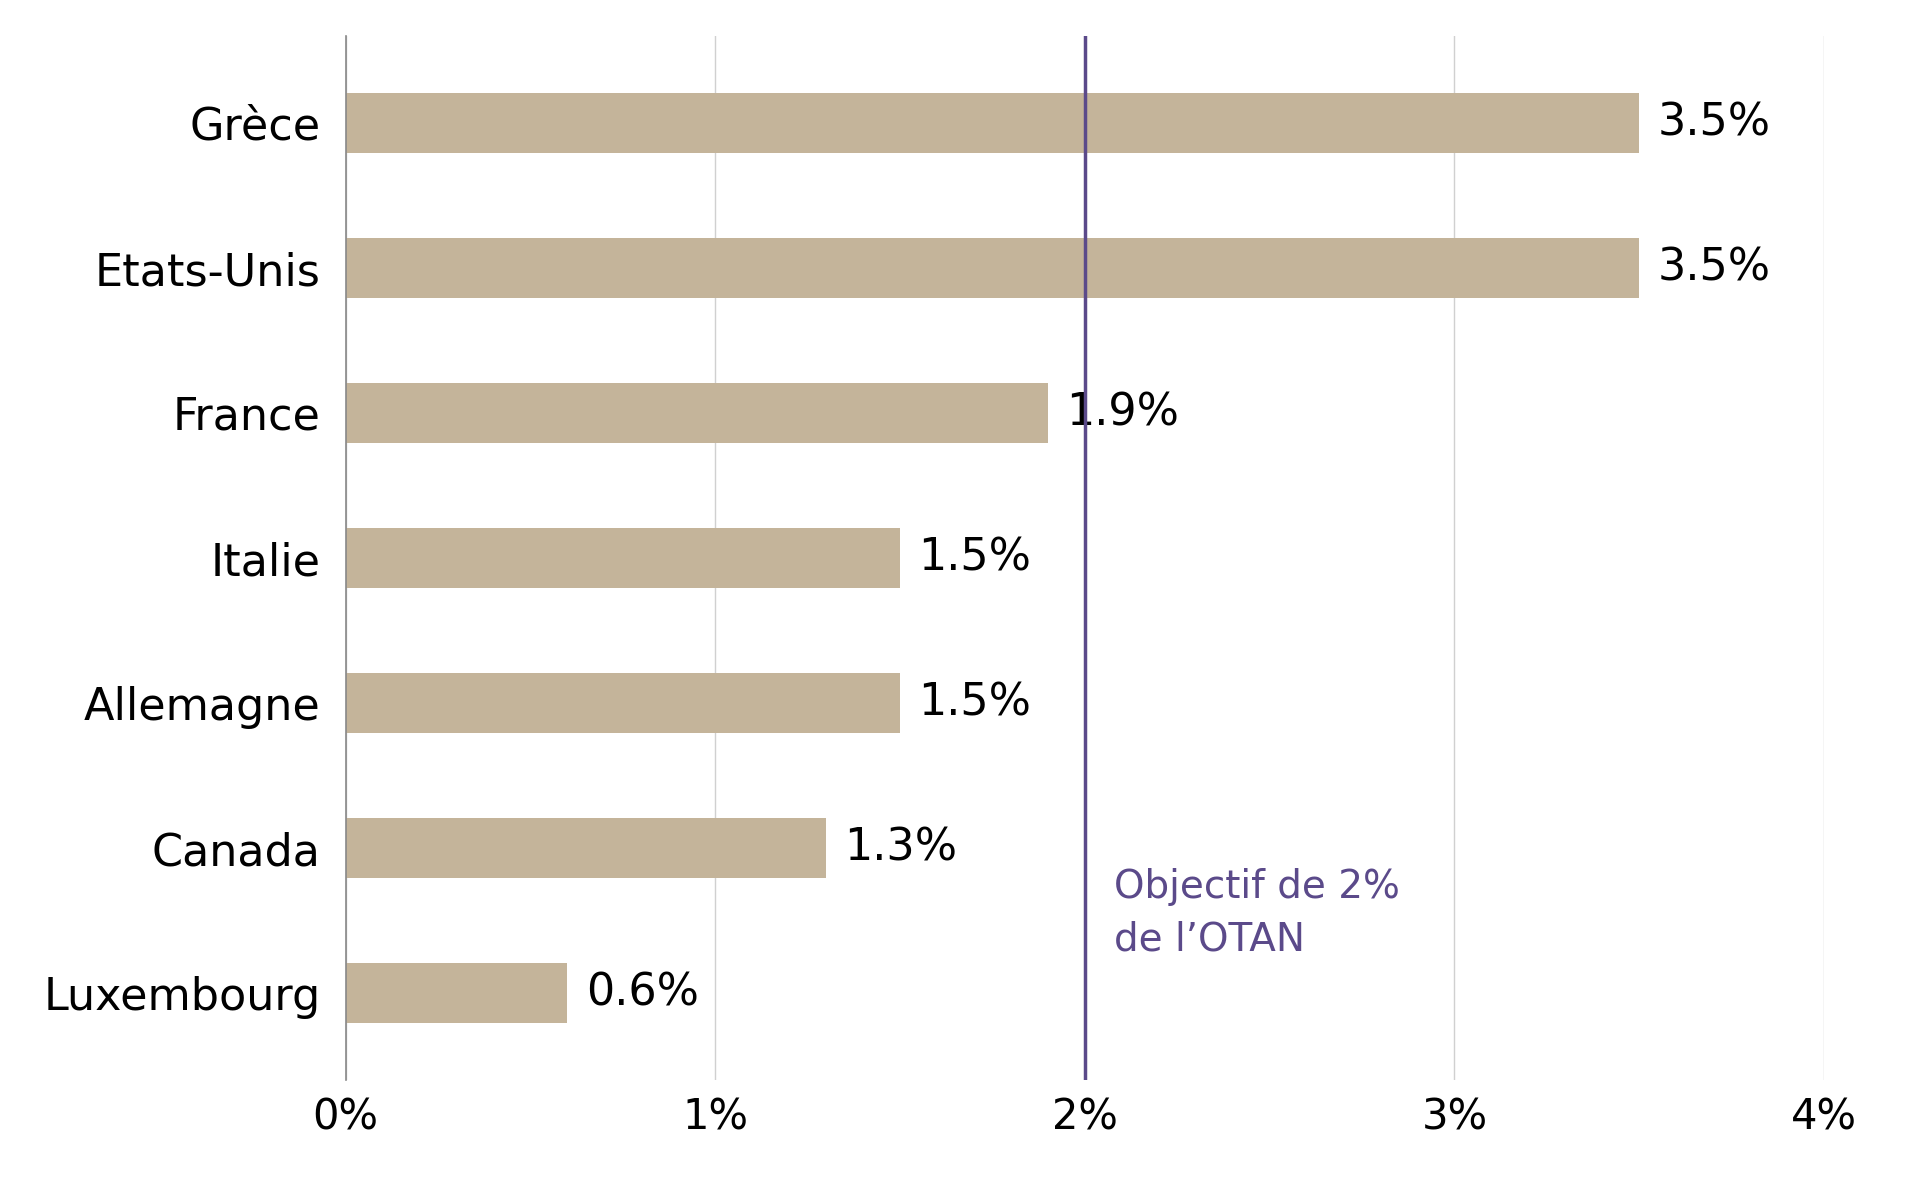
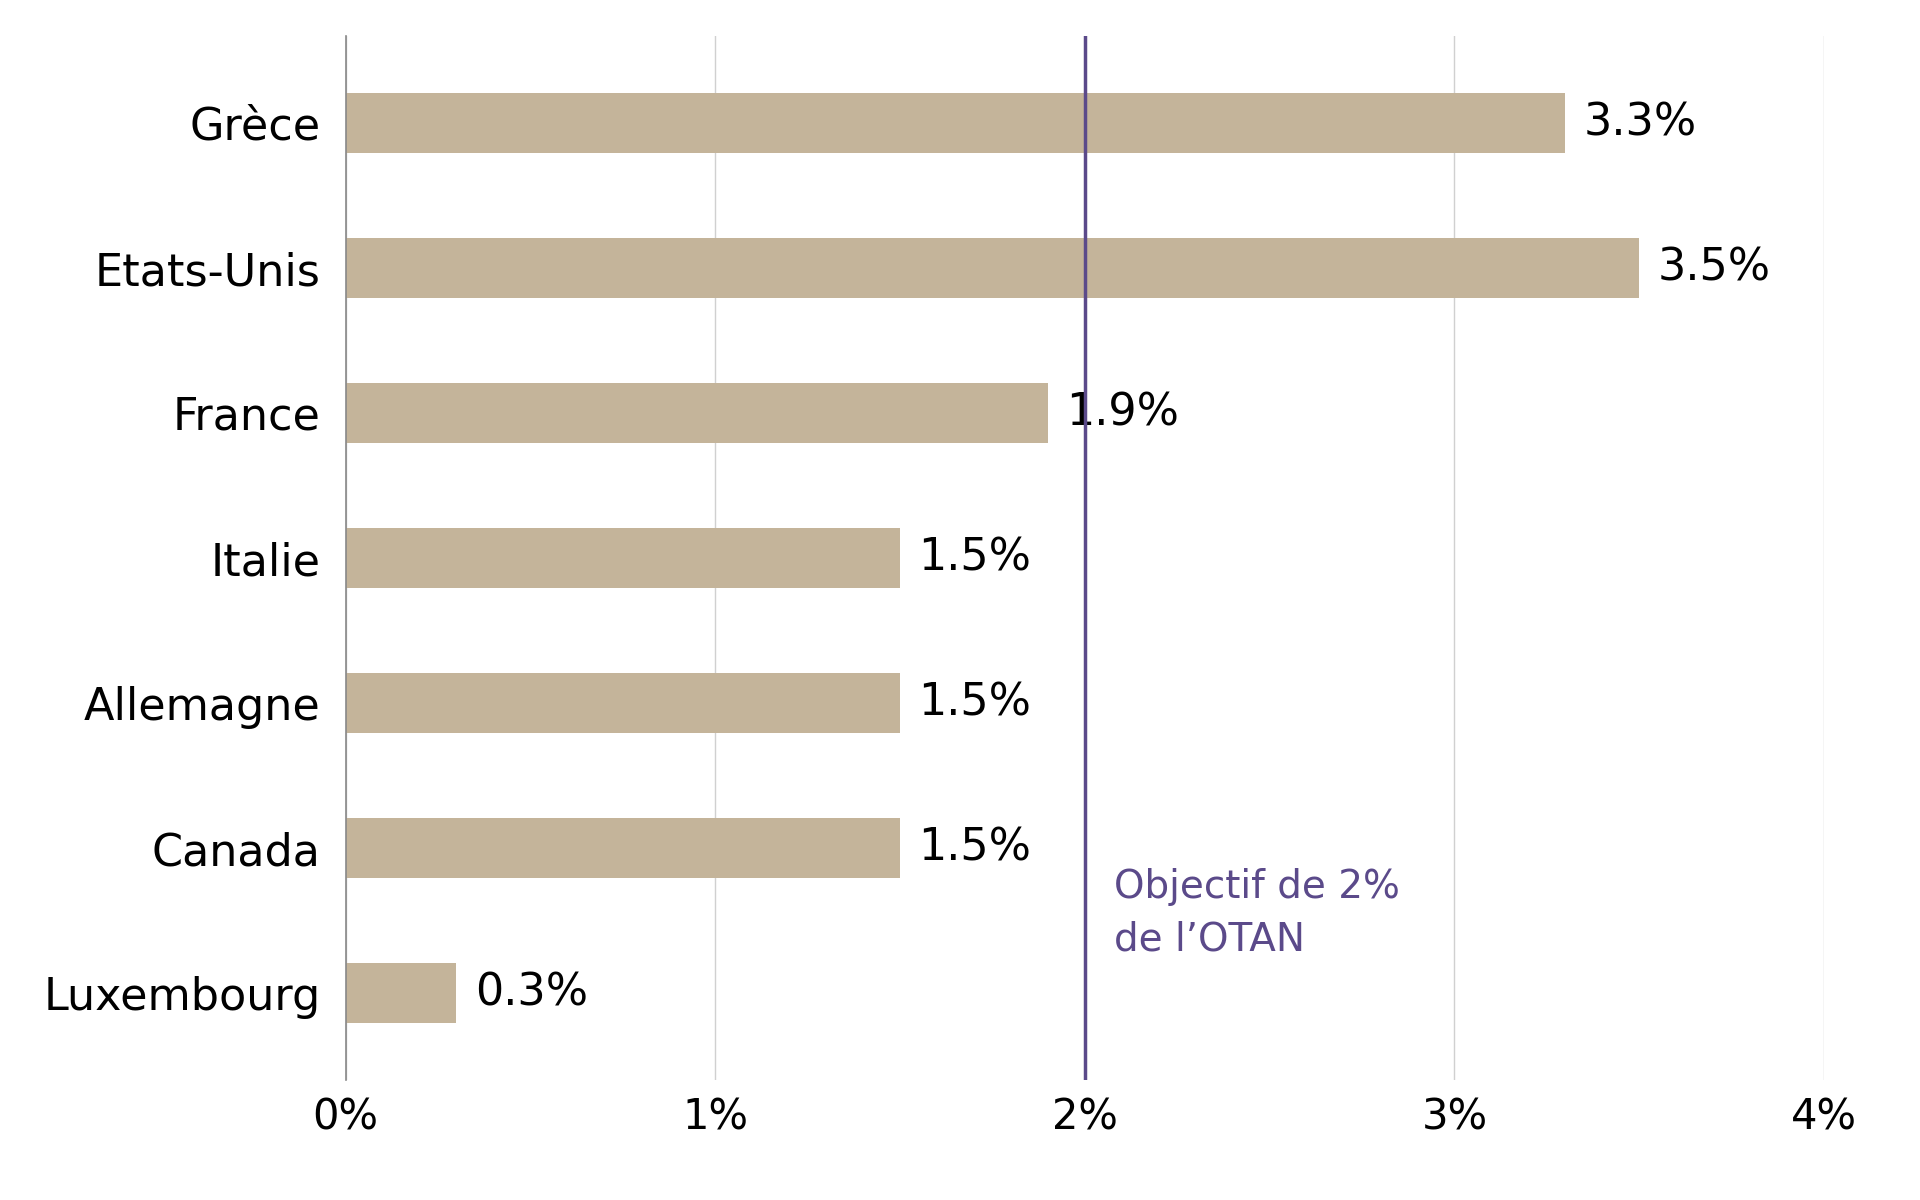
Grèce: 3.5% -> 3.3%
Canada: 1.3% -> 1.5%
Luxembourg: 0.6% -> 0.3%
